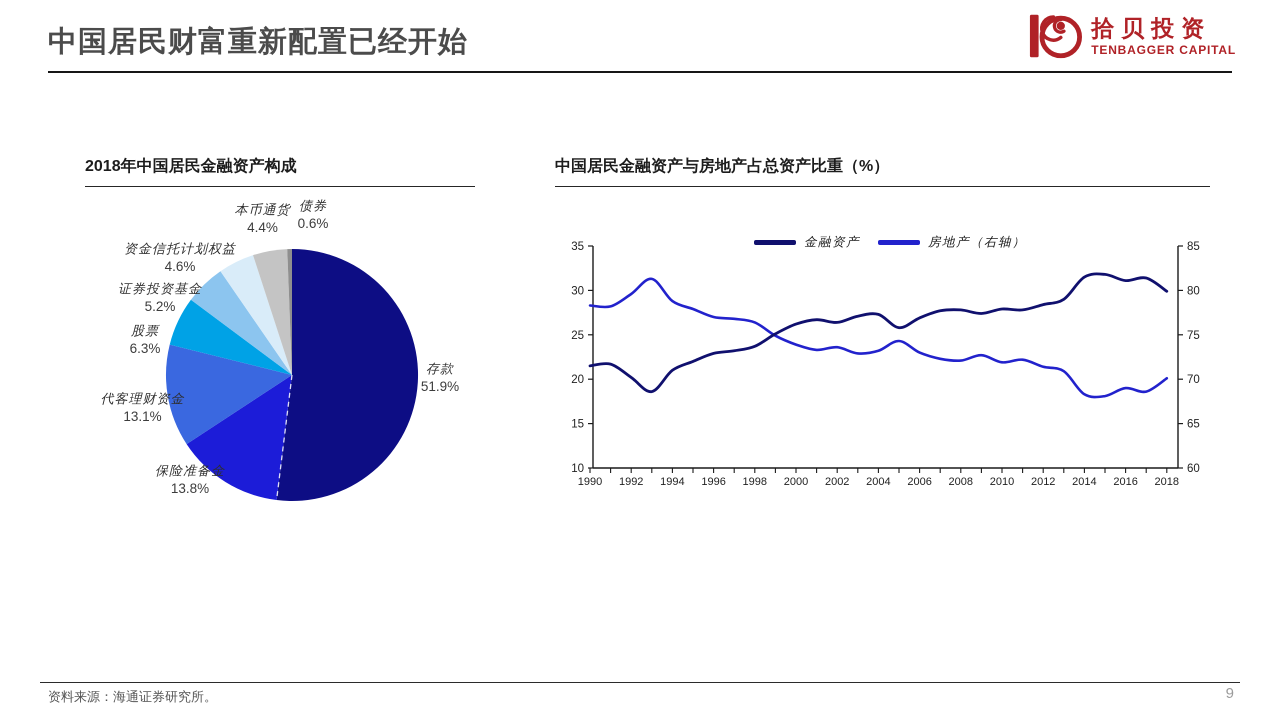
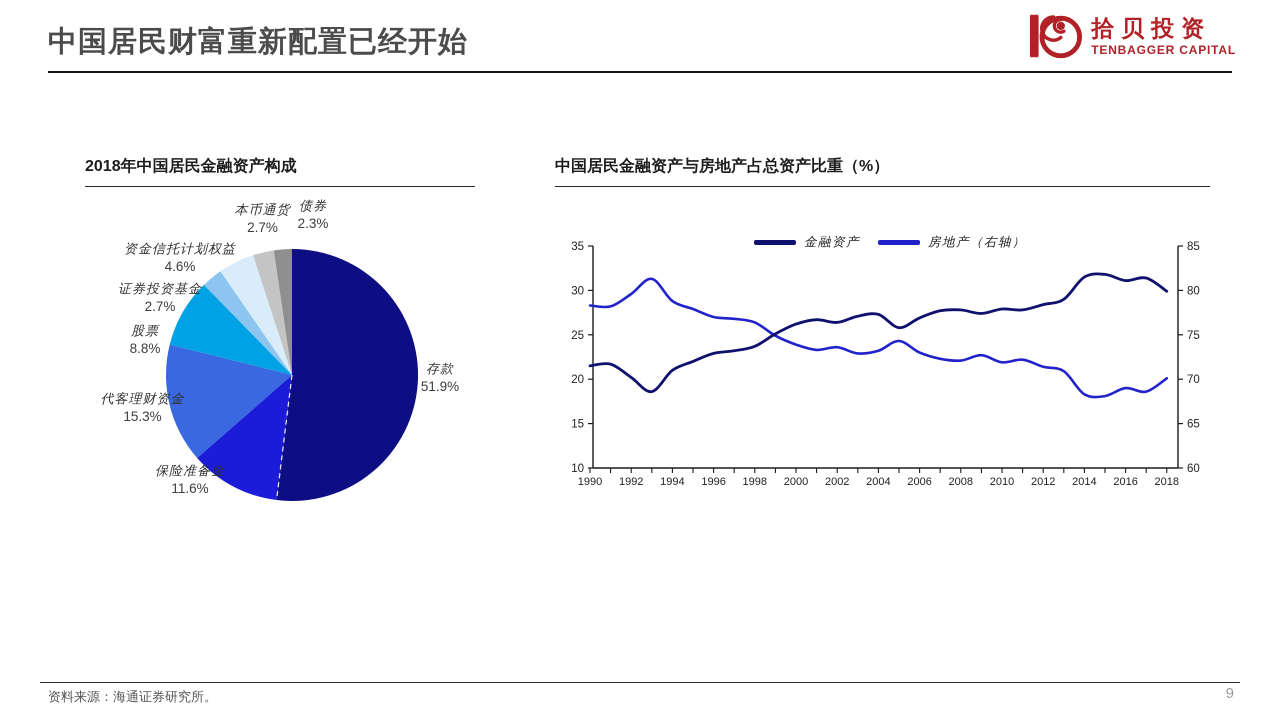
2018年中国居民金融资产构成/保险准备金: 13.8% -> 11.6%
2018年中国居民金融资产构成/代客理财资金: 13.1% -> 15.3%
2018年中国居民金融资产构成/股票: 6.3% -> 8.8%
2018年中国居民金融资产构成/证券投资基金: 5.2% -> 2.7%
2018年中国居民金融资产构成/本币通货: 4.4% -> 2.7%
2018年中国居民金融资产构成/债券: 0.6% -> 2.3%
